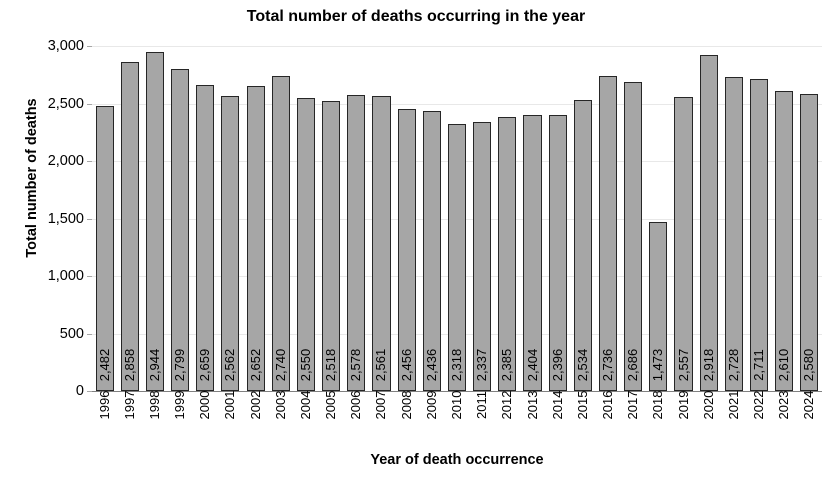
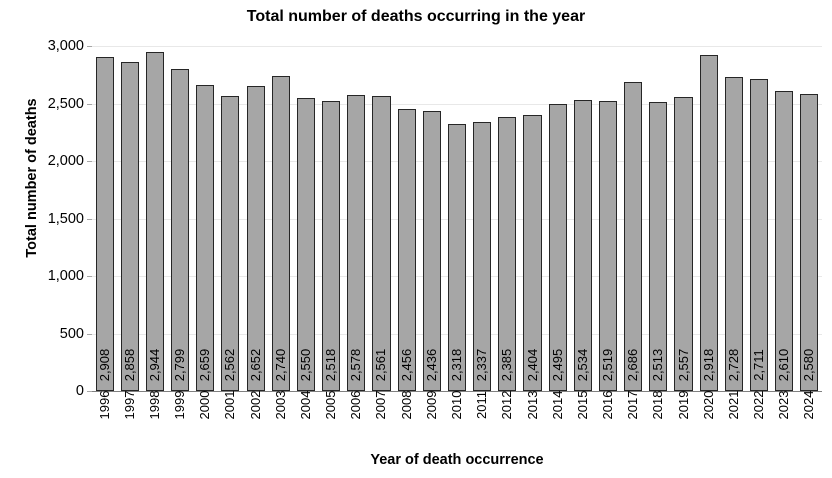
1996: 2,482 -> 2,908
2014: 2,396 -> 2,495
2016: 2,736 -> 2,519
2018: 1,473 -> 2,513
